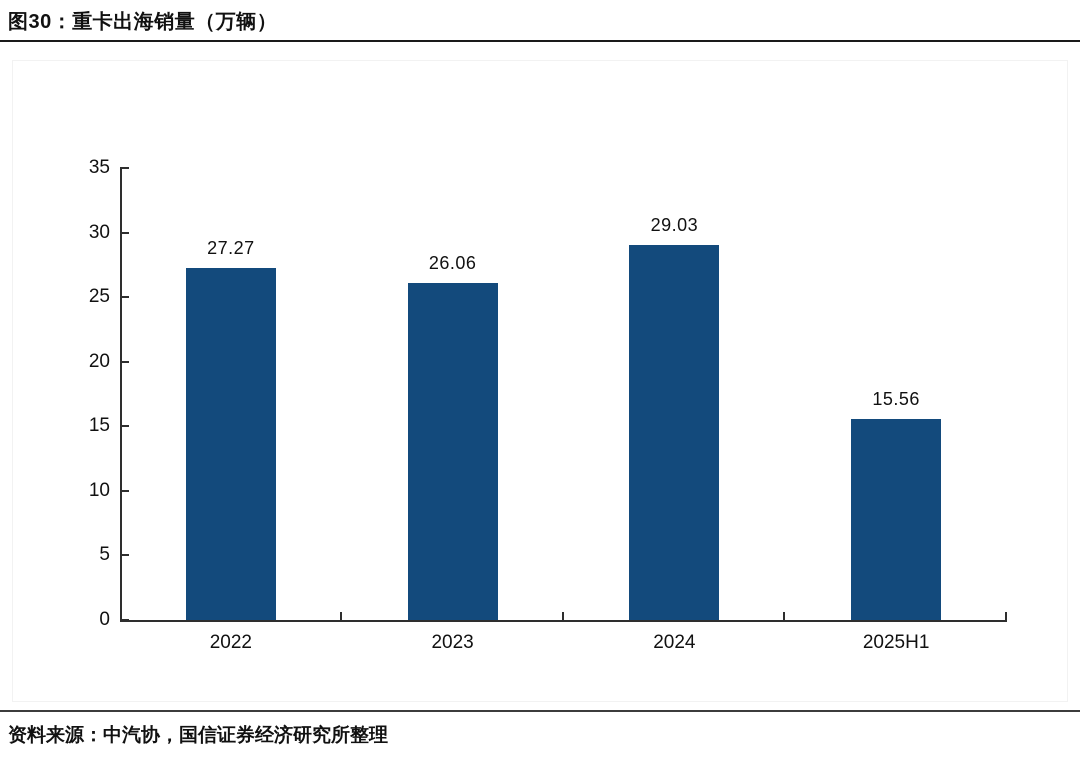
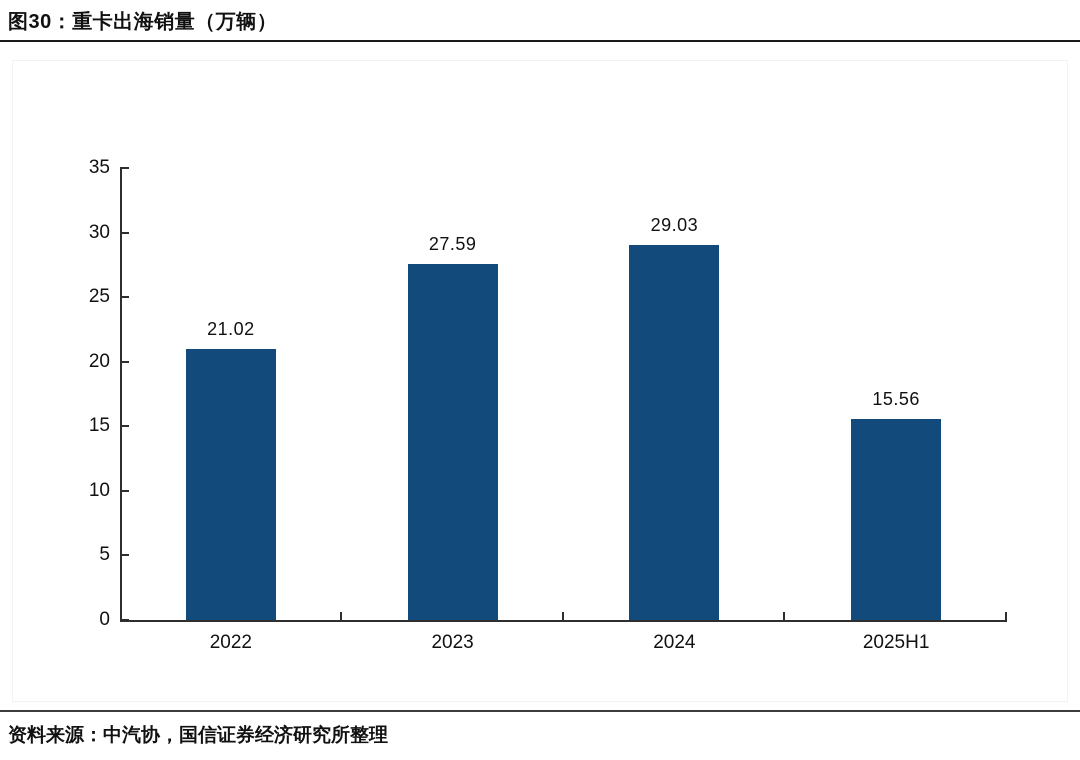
2022: 27.27 -> 21.02
2023: 26.06 -> 27.59
